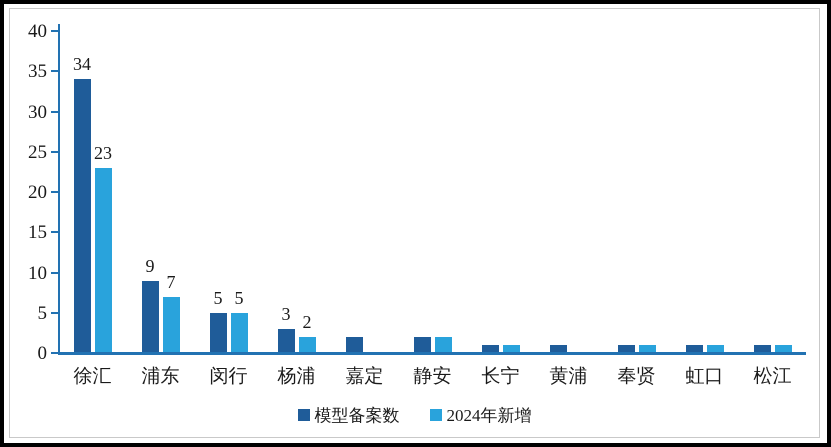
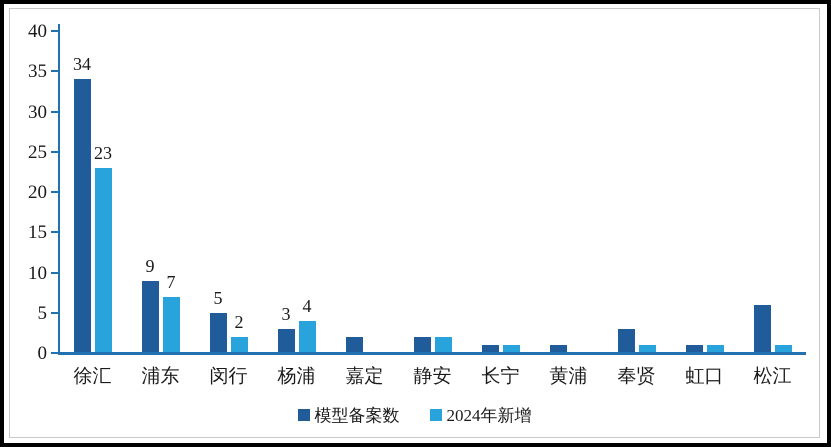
2024年新增/闵行: 5 -> 2
2024年新增/杨浦: 2 -> 4
模型备案数/奉贤: 1 -> 3
模型备案数/松江: 1 -> 6
